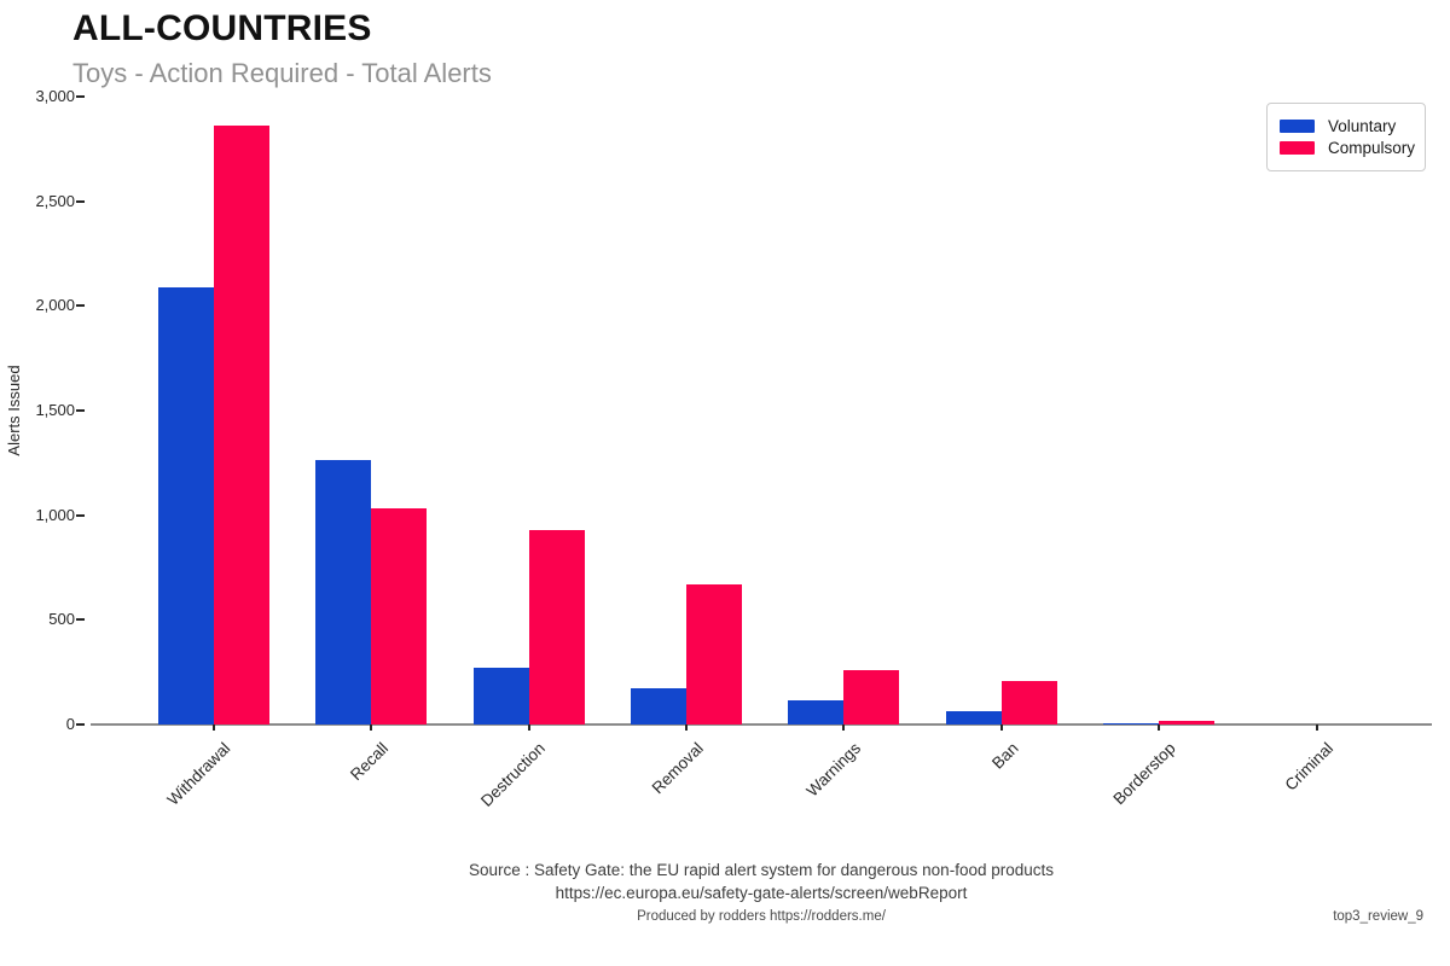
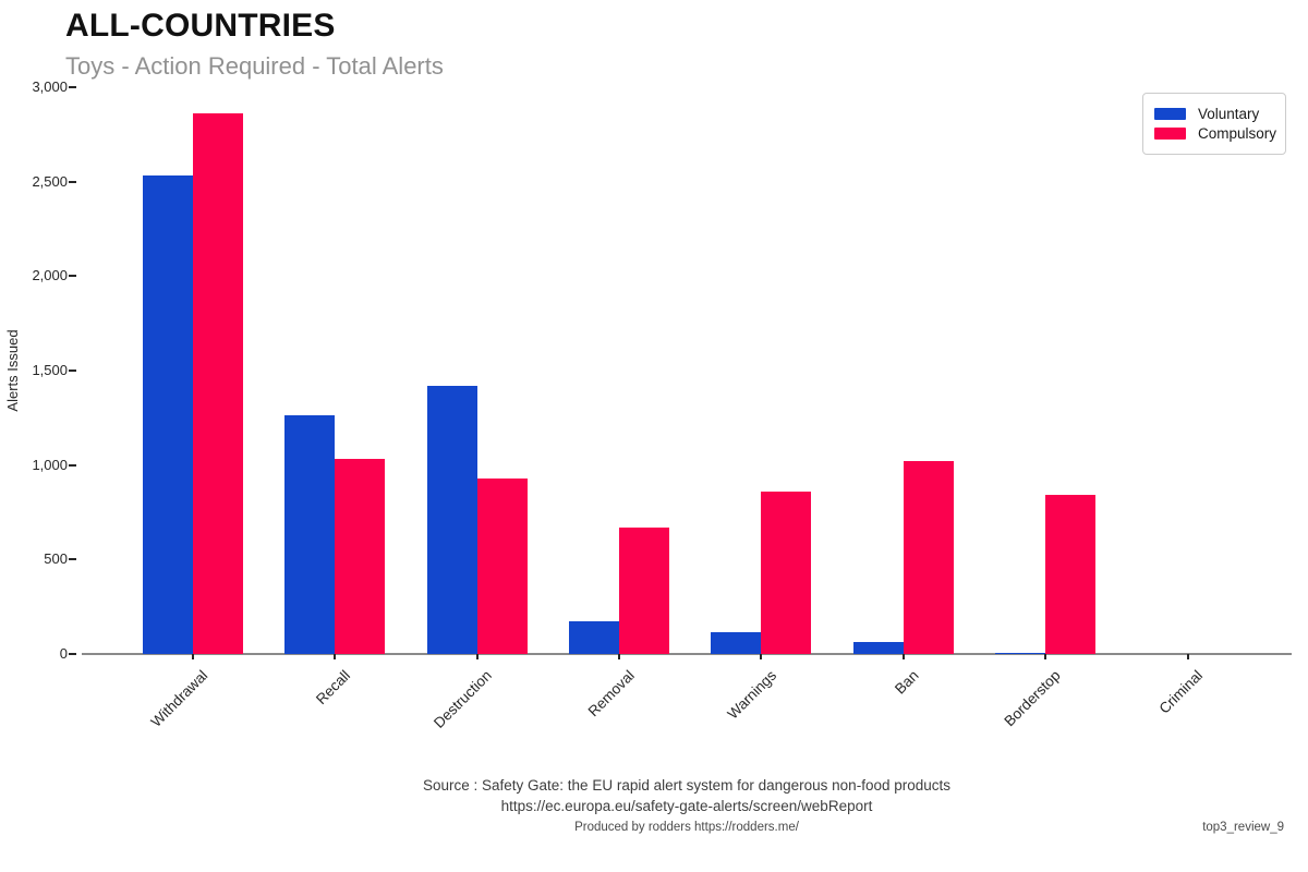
Voluntary/Withdrawal: 2090 -> 2530
Voluntary/Destruction: 270 -> 1420
Compulsory/Warnings: 260 -> 860
Compulsory/Ban: 200 -> 1020
Compulsory/Borderstop: 20 -> 840
